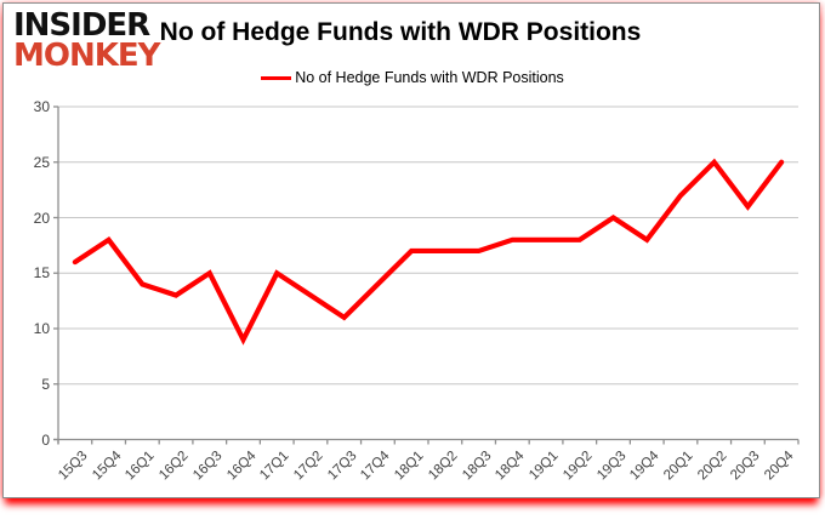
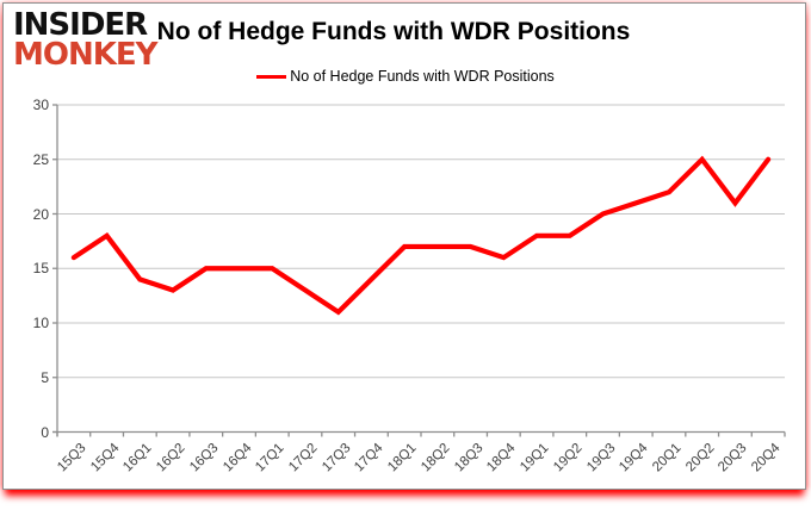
16Q4: 9 -> 15
18Q4: 18 -> 16
19Q4: 18 -> 21
